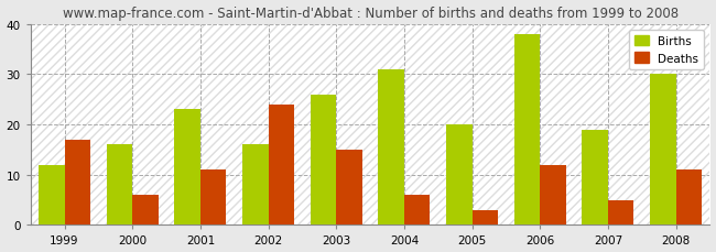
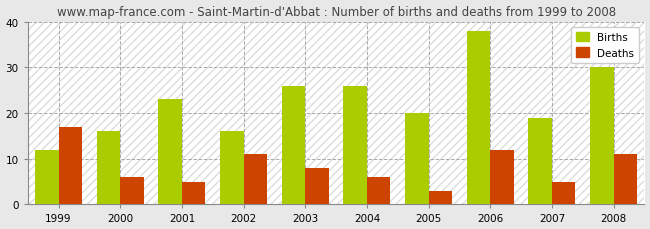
Deaths/2001: 11 -> 5
Deaths/2002: 24 -> 11
Deaths/2003: 15 -> 8
Births/2004: 31 -> 26
